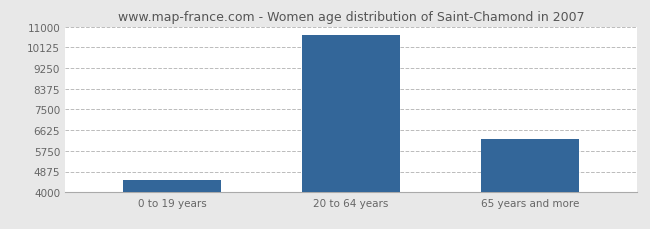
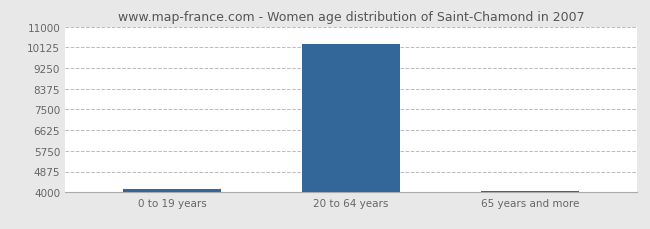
0 to 19 years: 4500 -> 4150
20 to 64 years: 10650 -> 10280
65 years and more: 6250 -> 4060
